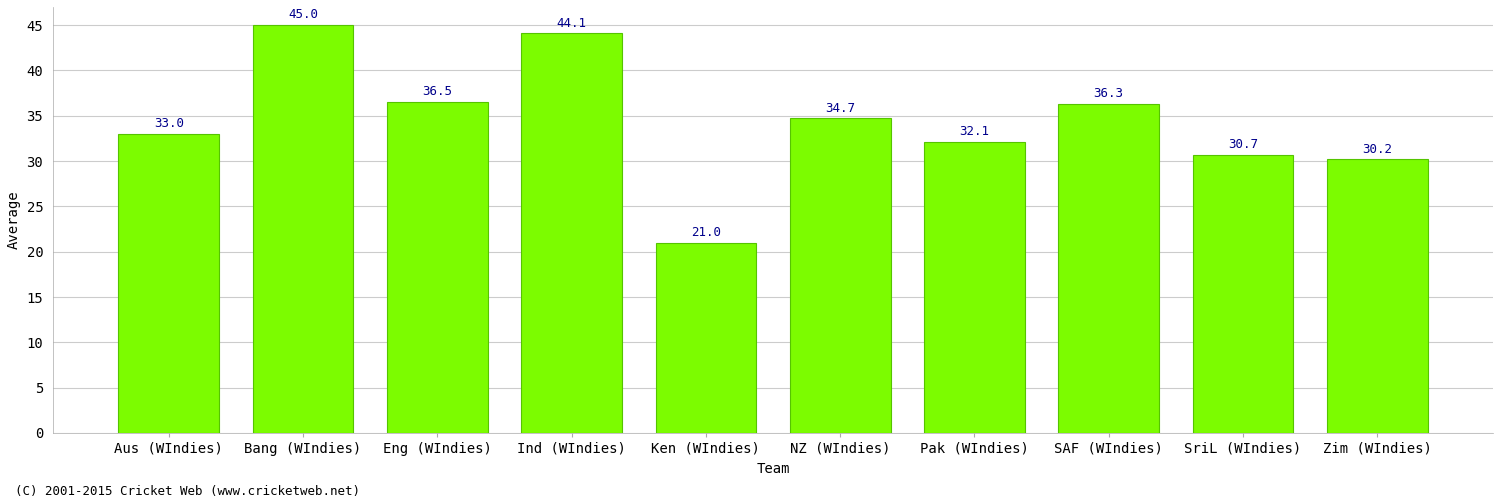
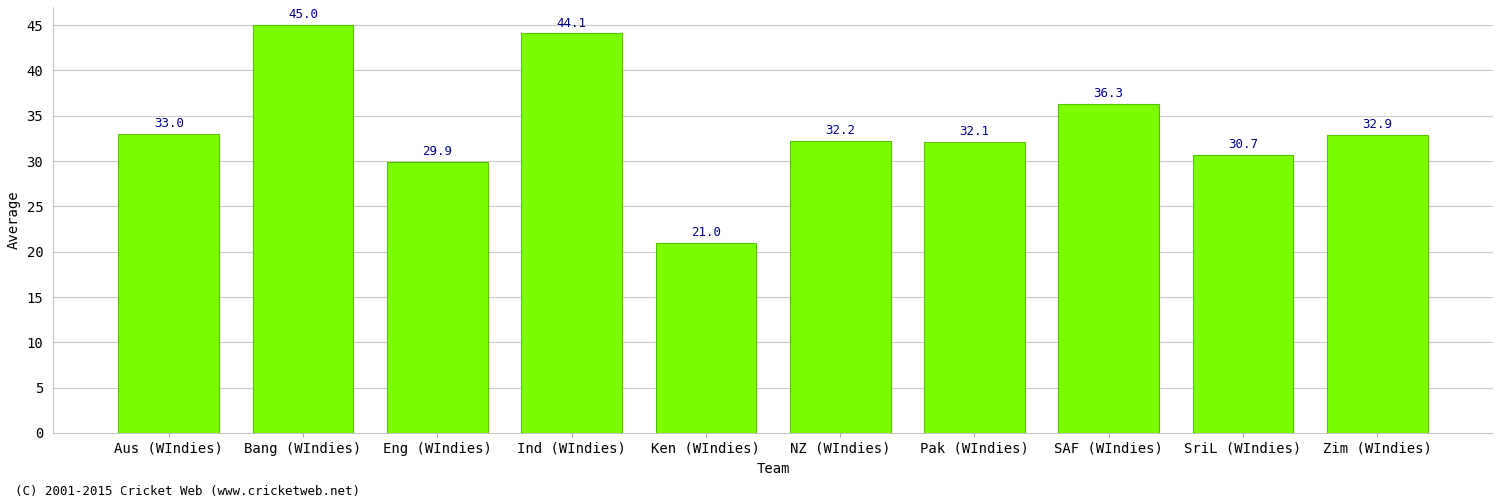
Eng (WIndies): 36.5 -> 29.9
NZ (WIndies): 34.7 -> 32.2
Zim (WIndies): 30.2 -> 32.9
